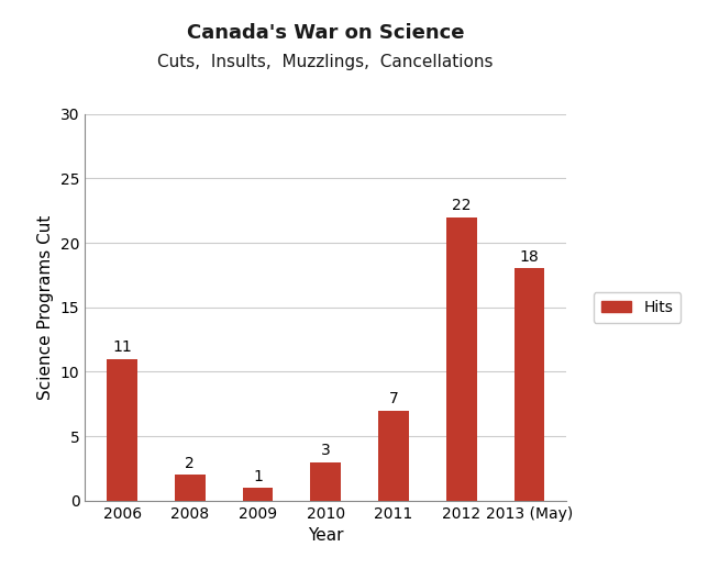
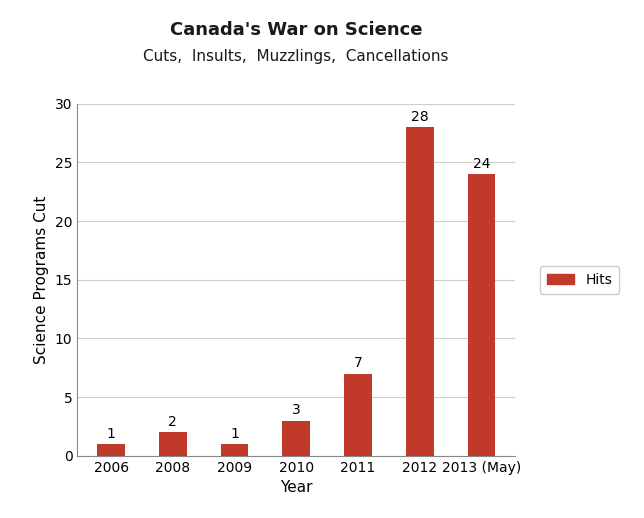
2006: 11 -> 1
2012: 22 -> 28
2013 (May): 18 -> 24
